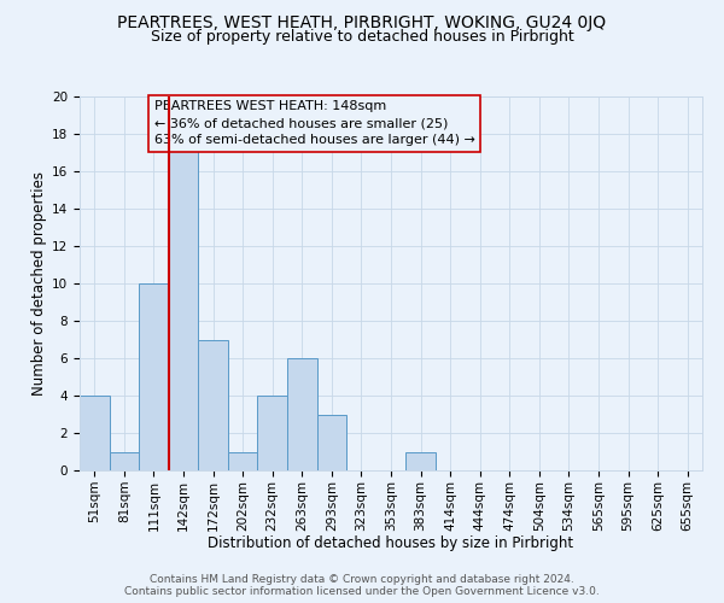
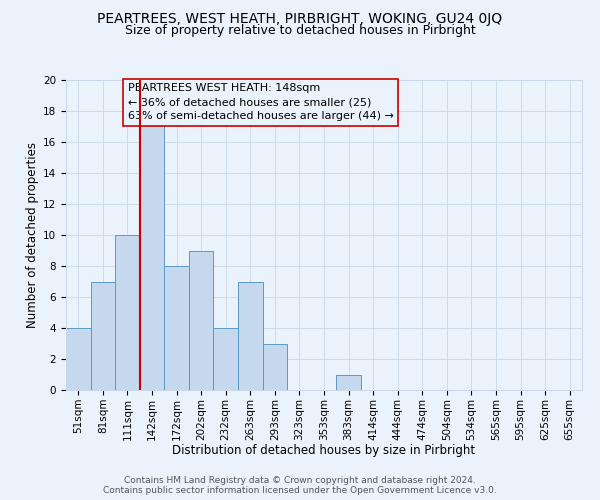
81sqm: 1 -> 7
172sqm: 7 -> 8
202sqm: 1 -> 9
263sqm: 6 -> 7
